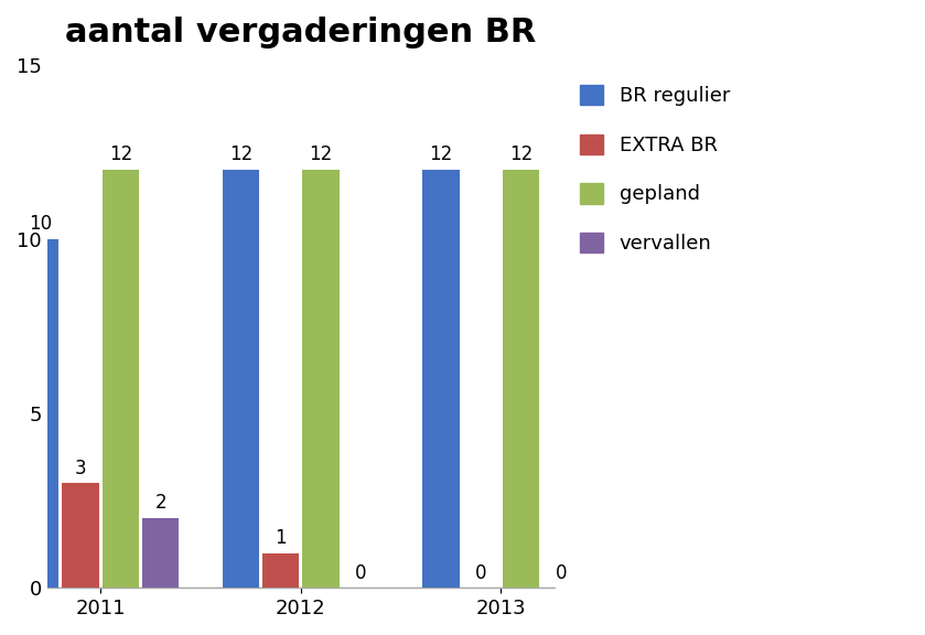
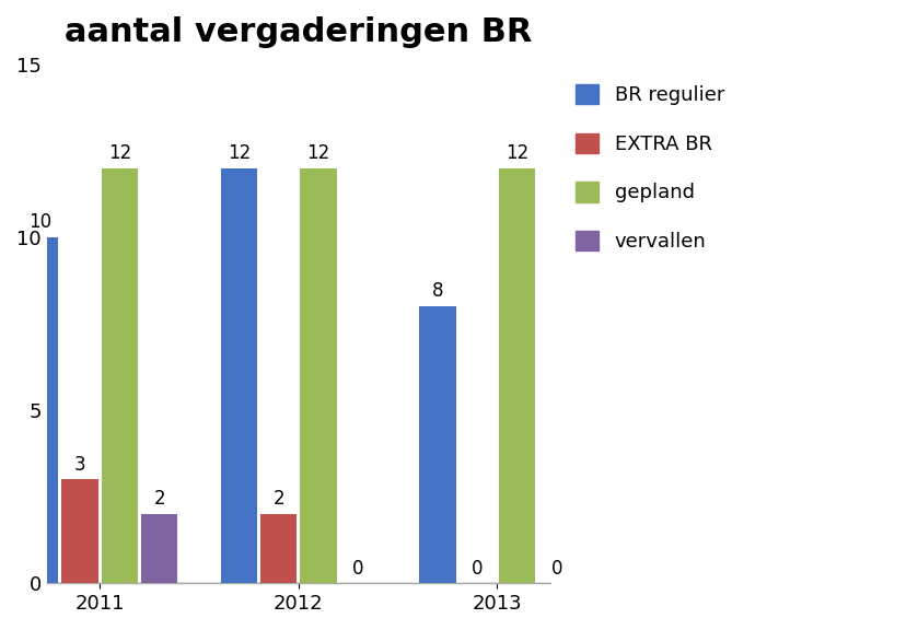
EXTRA BR/2012: 1 -> 2
BR regulier/2013: 12 -> 8
